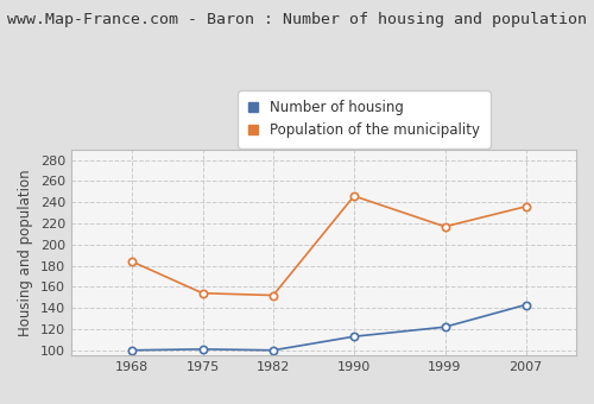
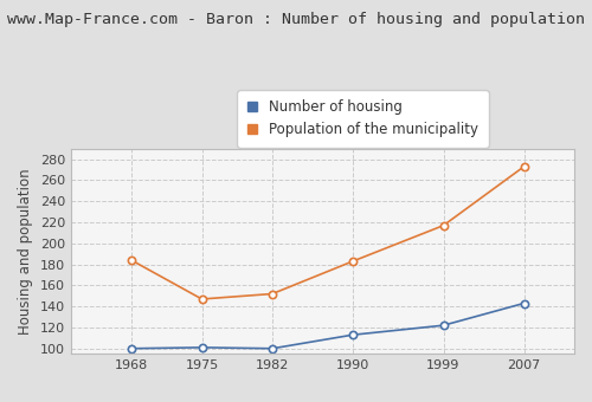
Population of the municipality/1975: 154 -> 147
Population of the municipality/1990: 246 -> 183
Population of the municipality/2007: 236 -> 273
